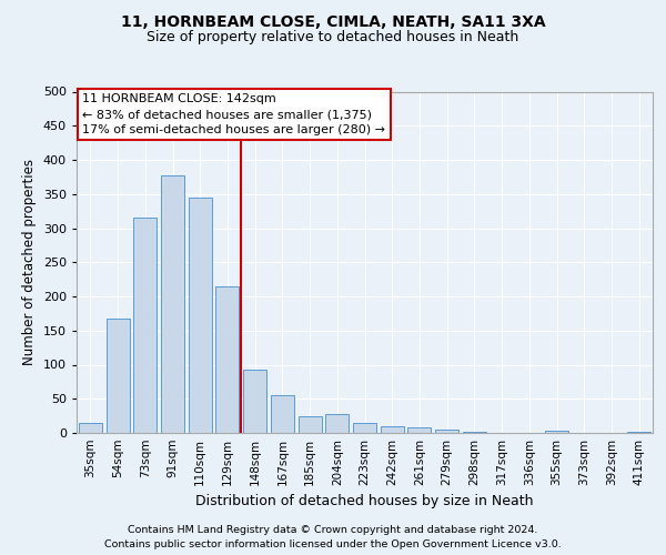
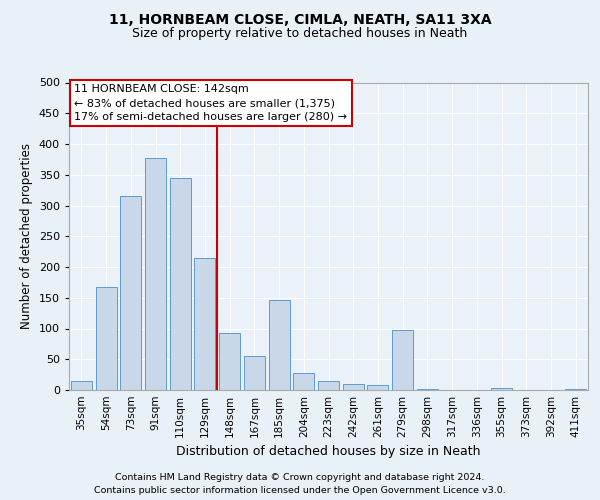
185sqm: 25 -> 146
279sqm: 5 -> 98
